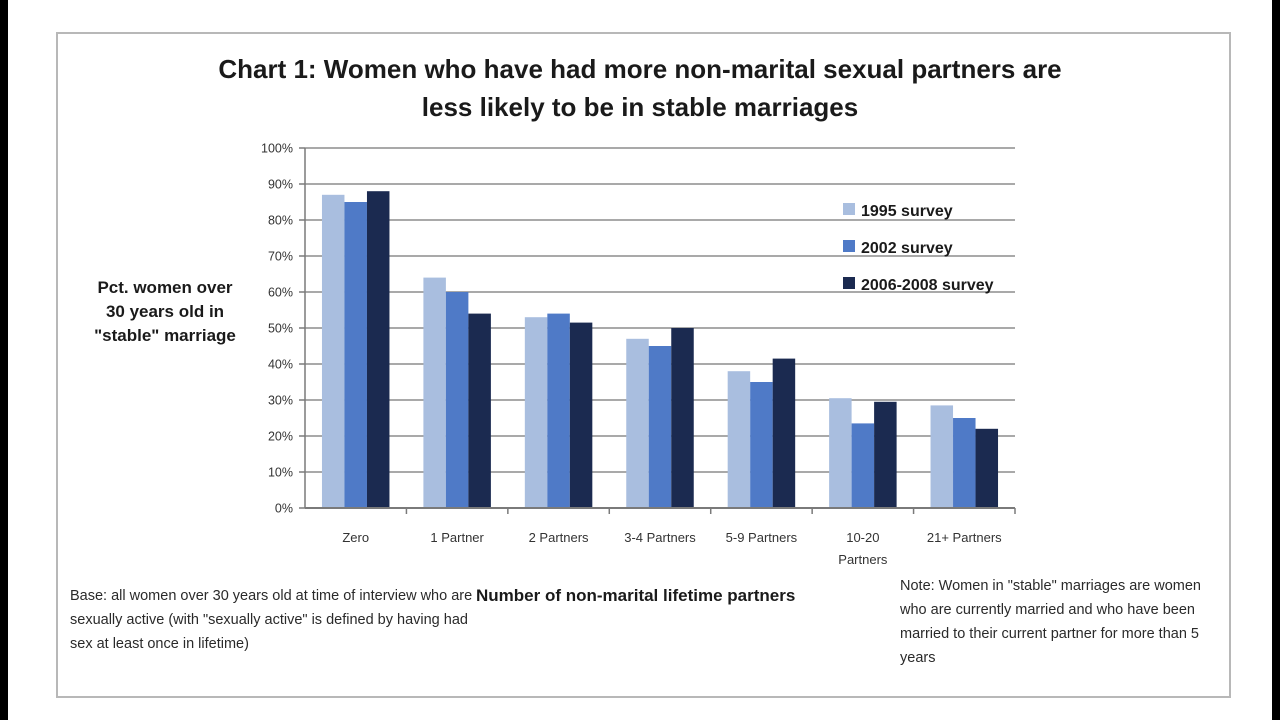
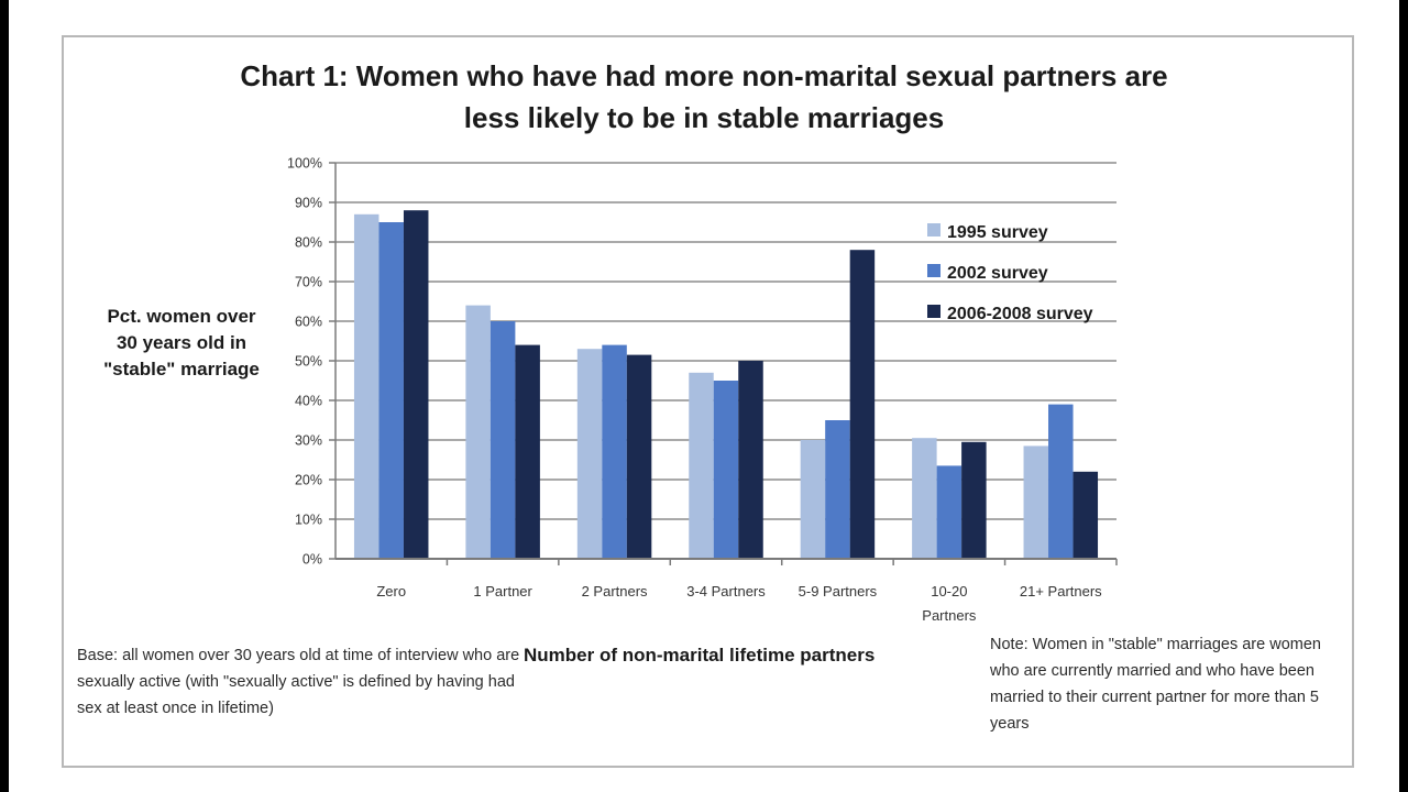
1995 survey/5-9 Partners: 38% -> 30%
2006-2008 survey/5-9 Partners: 42% -> 78%
2002 survey/21+ Partners: 25% -> 39%
